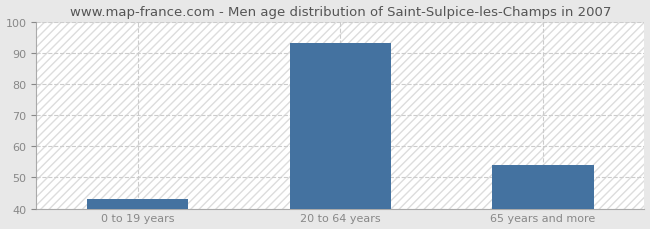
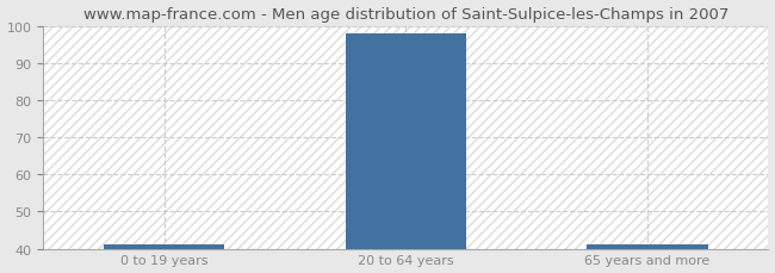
0 to 19 years: 43 -> 41
20 to 64 years: 93 -> 98
65 years and more: 54 -> 41
